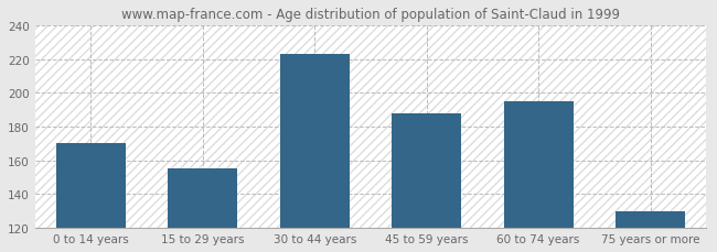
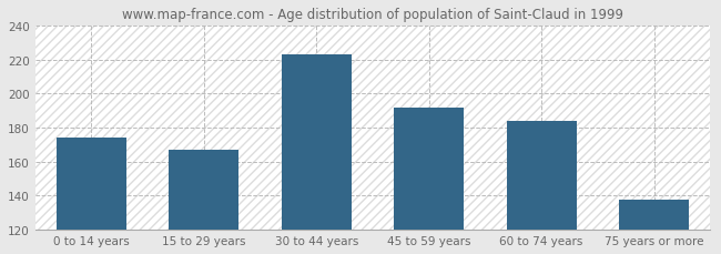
0 to 14 years: 170 -> 174
15 to 29 years: 155 -> 167
45 to 59 years: 188 -> 192
60 to 74 years: 195 -> 184
75 years or more: 130 -> 138
